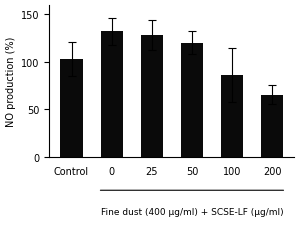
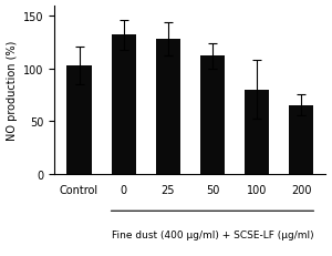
50: 120 -> 112
100: 86 -> 80
